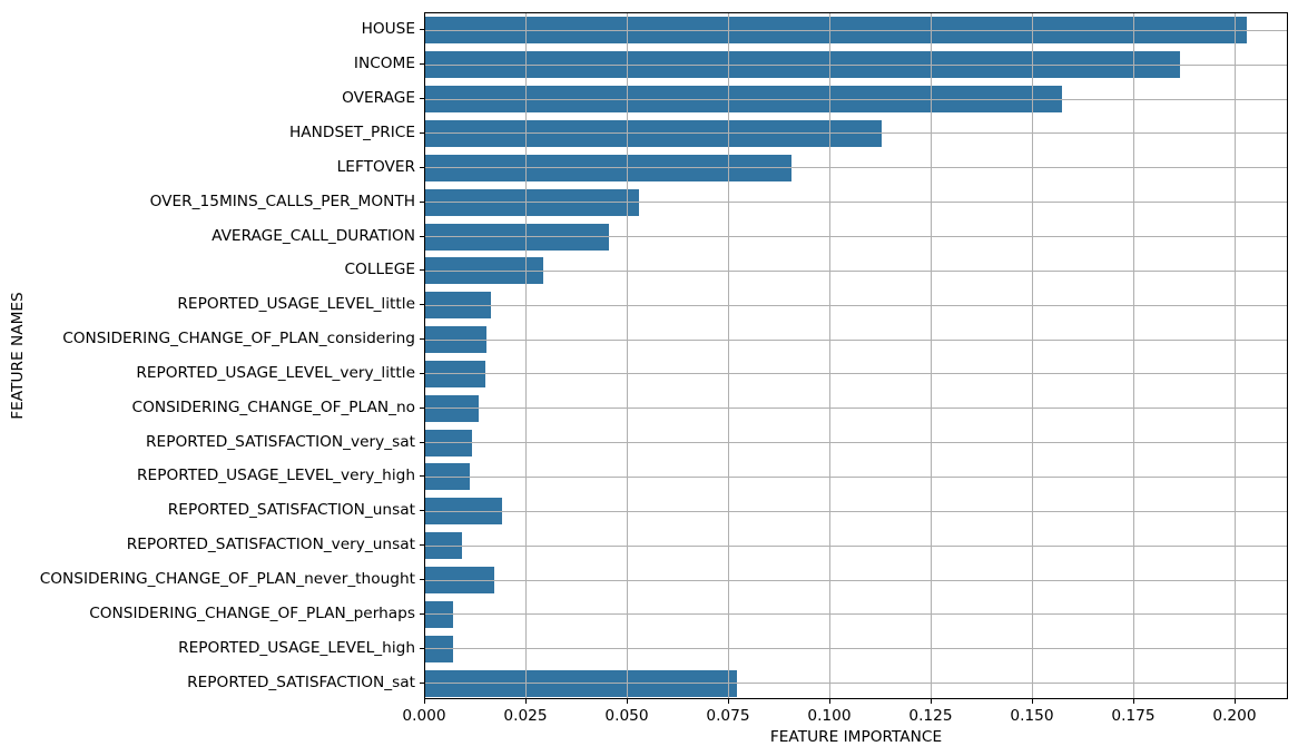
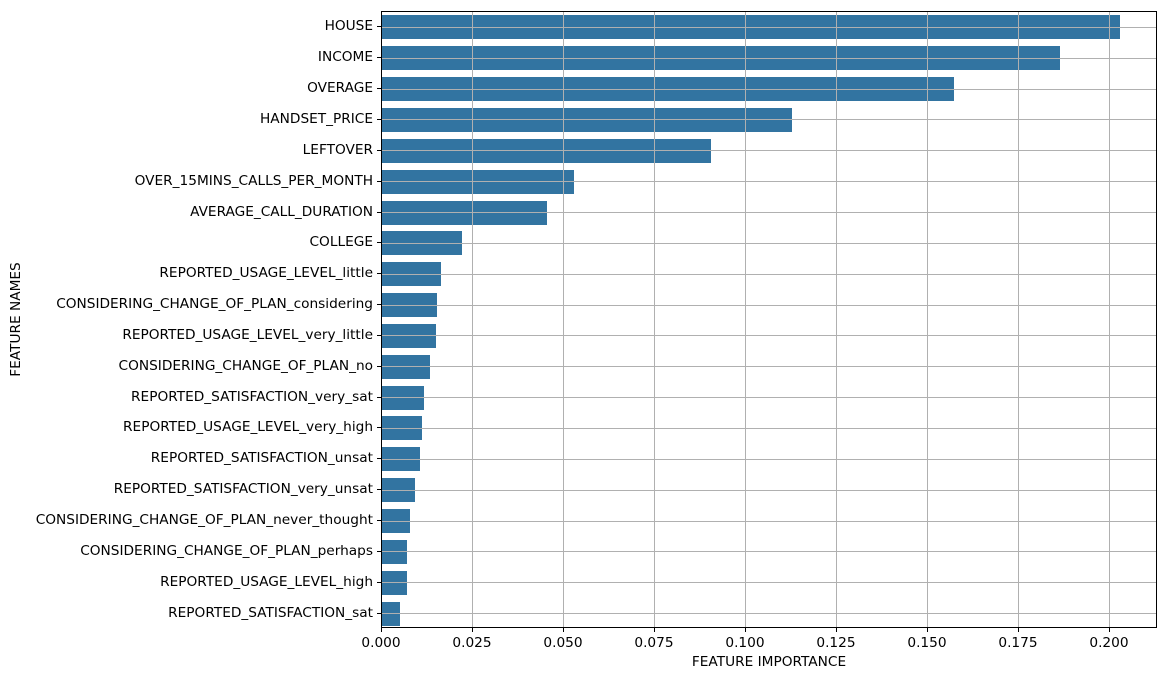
COLLEGE: 0.029 -> 0.022
REPORTED_SATISFACTION_unsat: 0.019 -> 0.010
CONSIDERING_CHANGE_OF_PLAN_never_thought: 0.017 -> 0.008
REPORTED_SATISFACTION_sat: 0.077 -> 0.005
